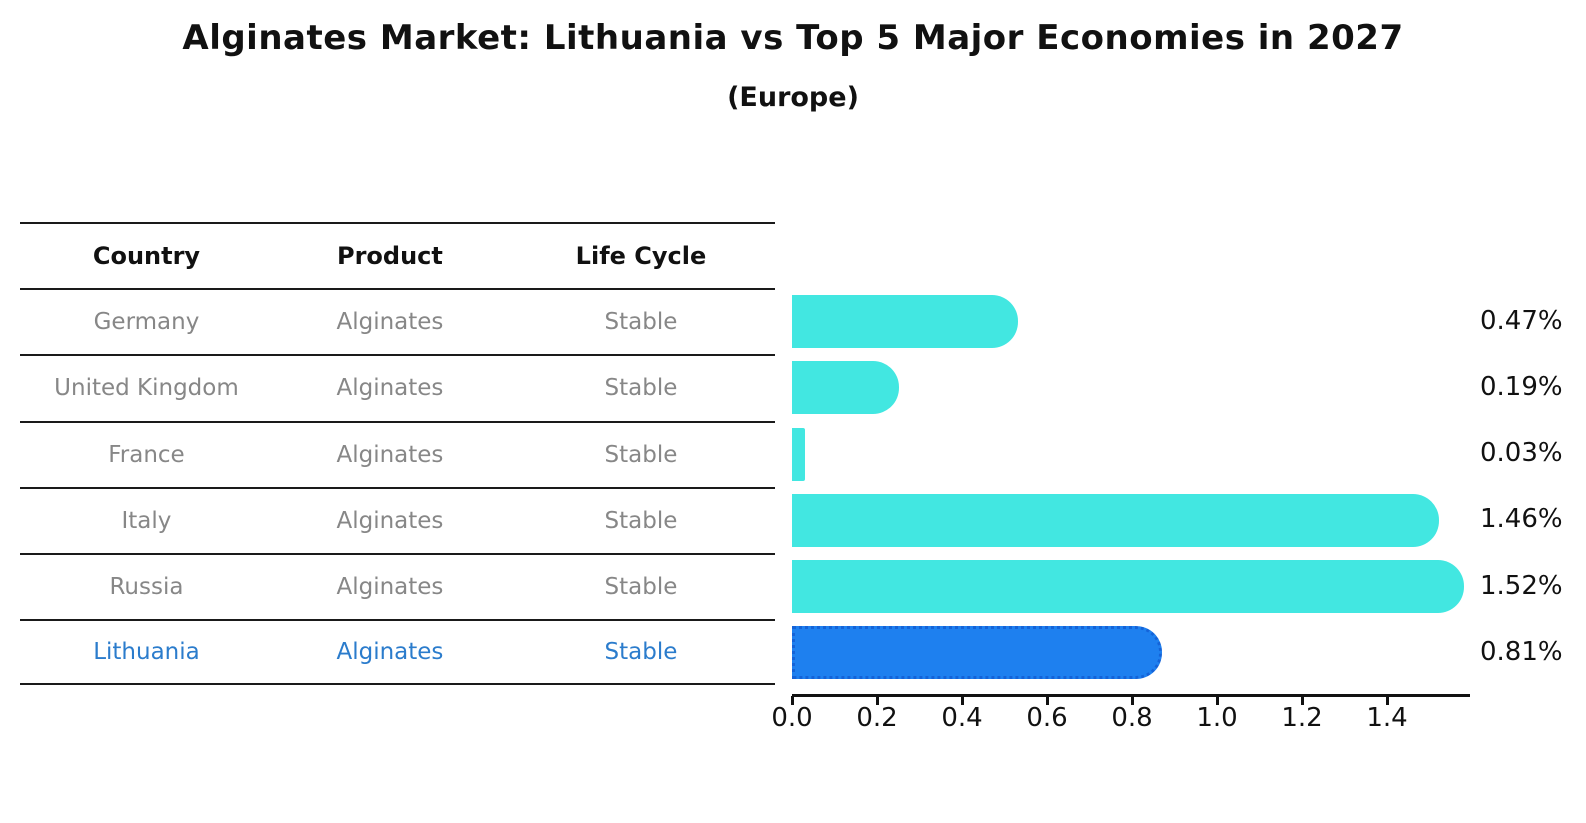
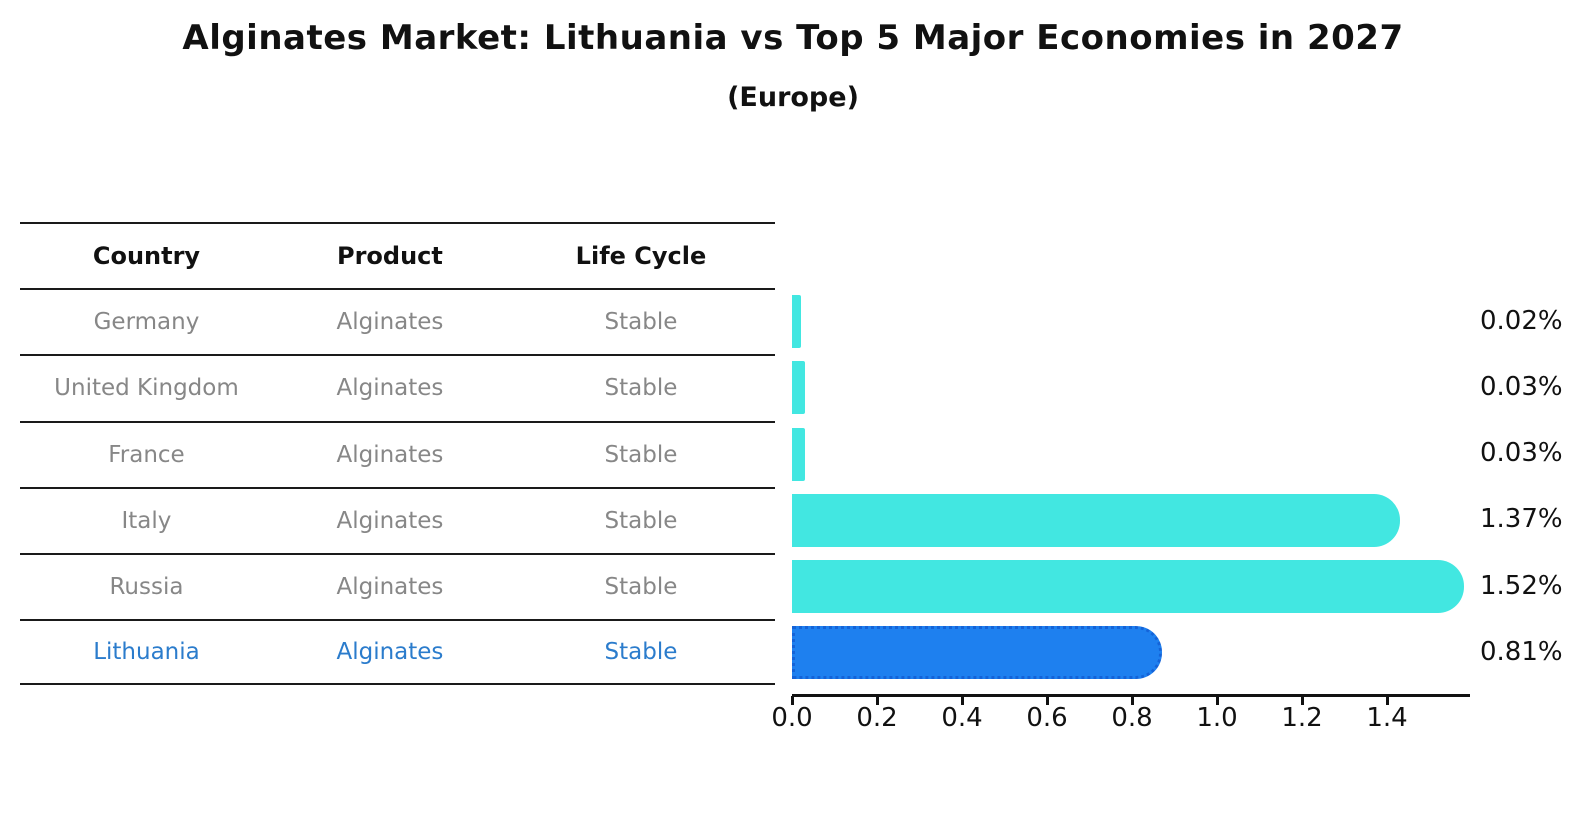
Germany: 0.47% -> 0.02%
United Kingdom: 0.19% -> 0.03%
Italy: 1.46% -> 1.37%
